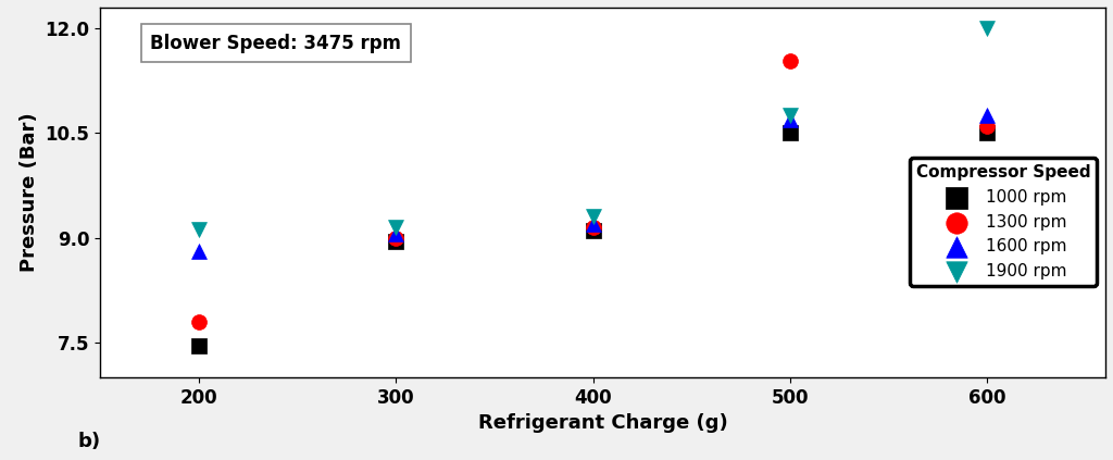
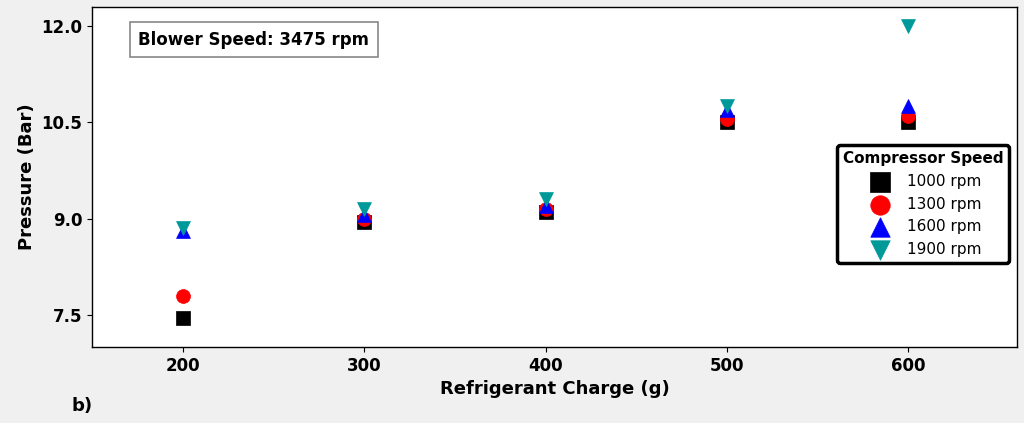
1900 rpm/200: 9.12 -> 8.85
1300 rpm/500: 11.54 -> 10.55
